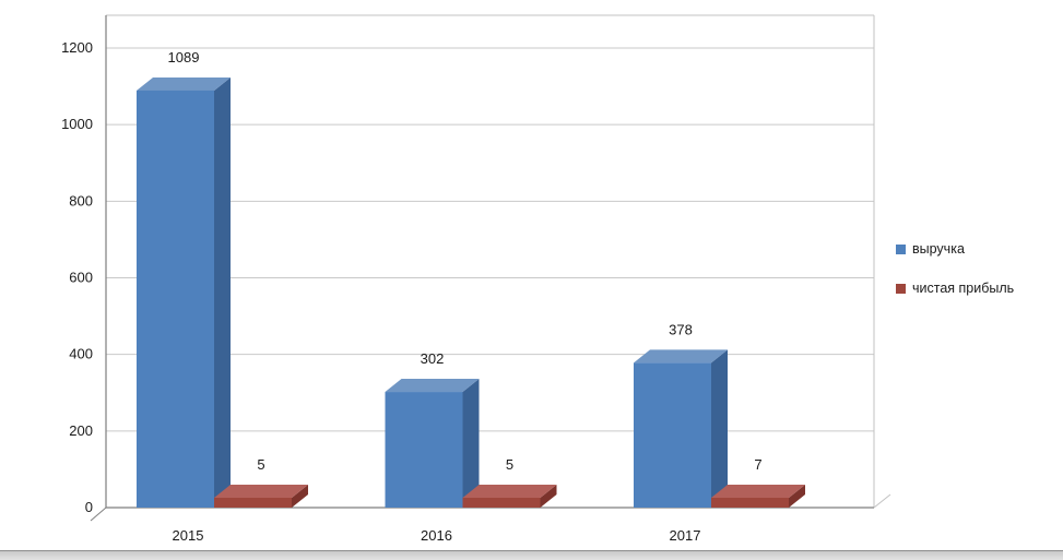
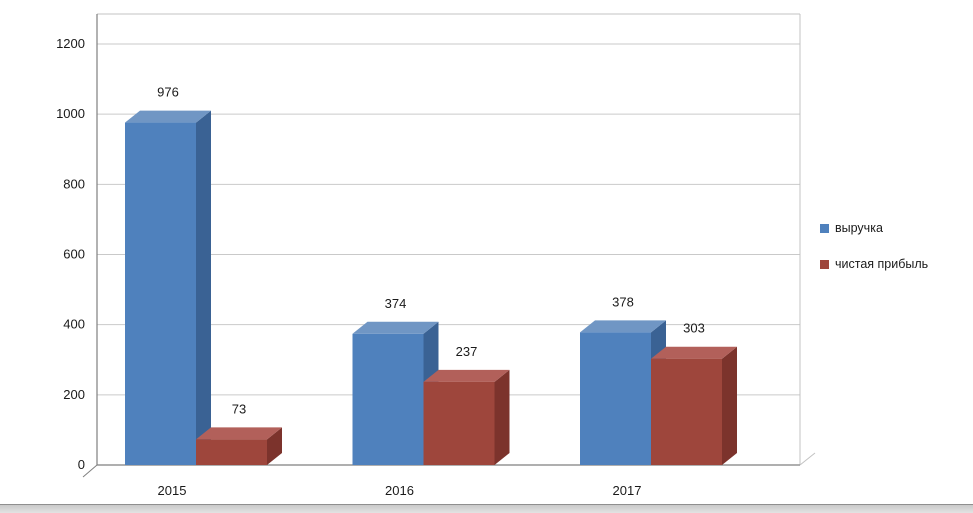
выручка/2015: 1089 -> 976
чистая прибыль/2015: 5 -> 73
выручка/2016: 302 -> 374
чистая прибыль/2016: 5 -> 237
чистая прибыль/2017: 7 -> 303
